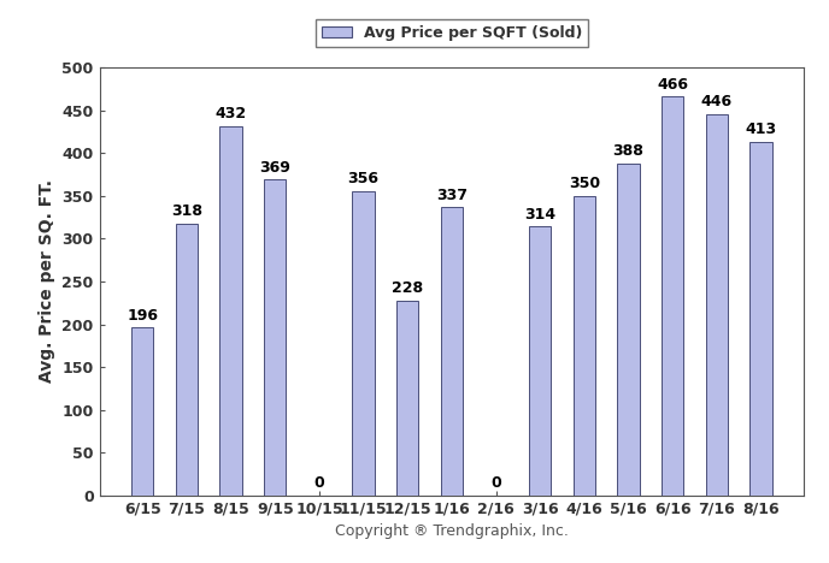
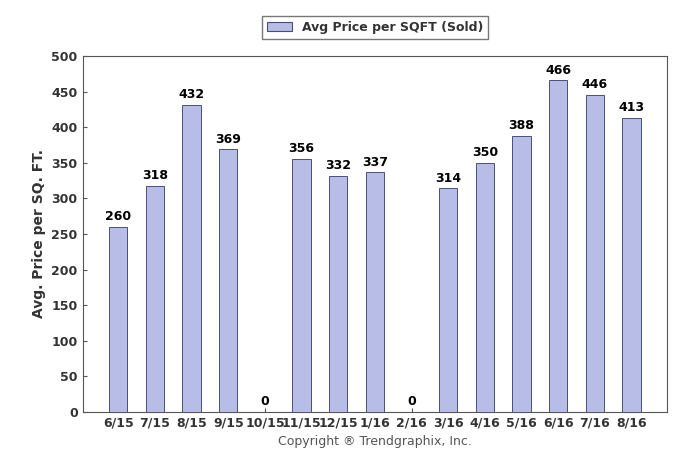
6/15: 196 -> 260
12/15: 228 -> 332
